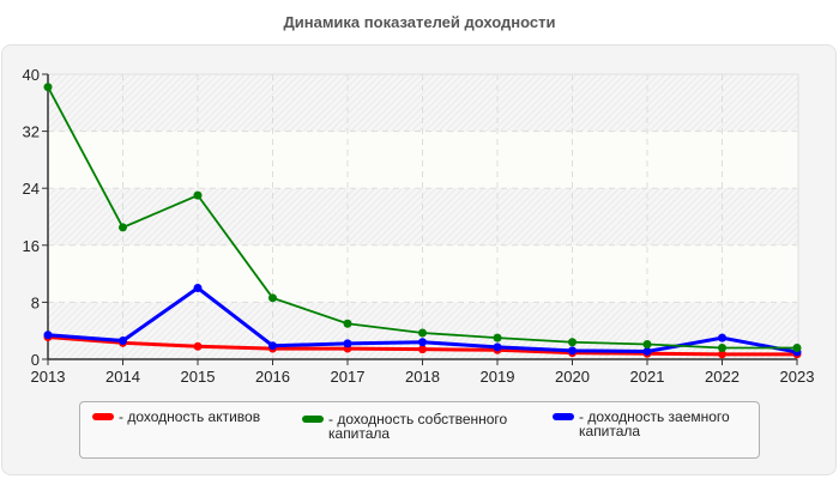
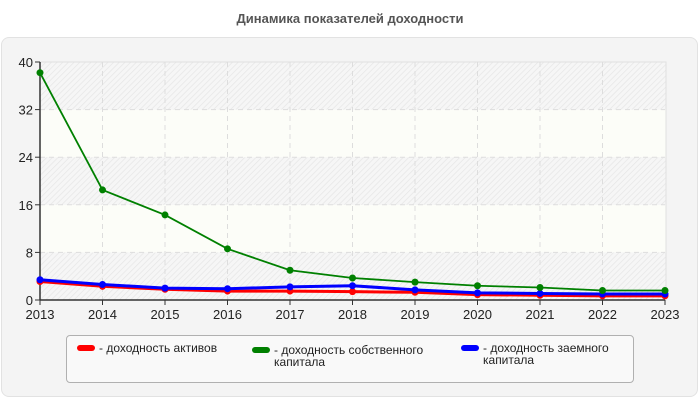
- доходность собственного капитала/2015: 23 -> 14
- доходность заемного капитала/2015: 10 -> 2
- доходность заемного капитала/2022: 3 -> 1
